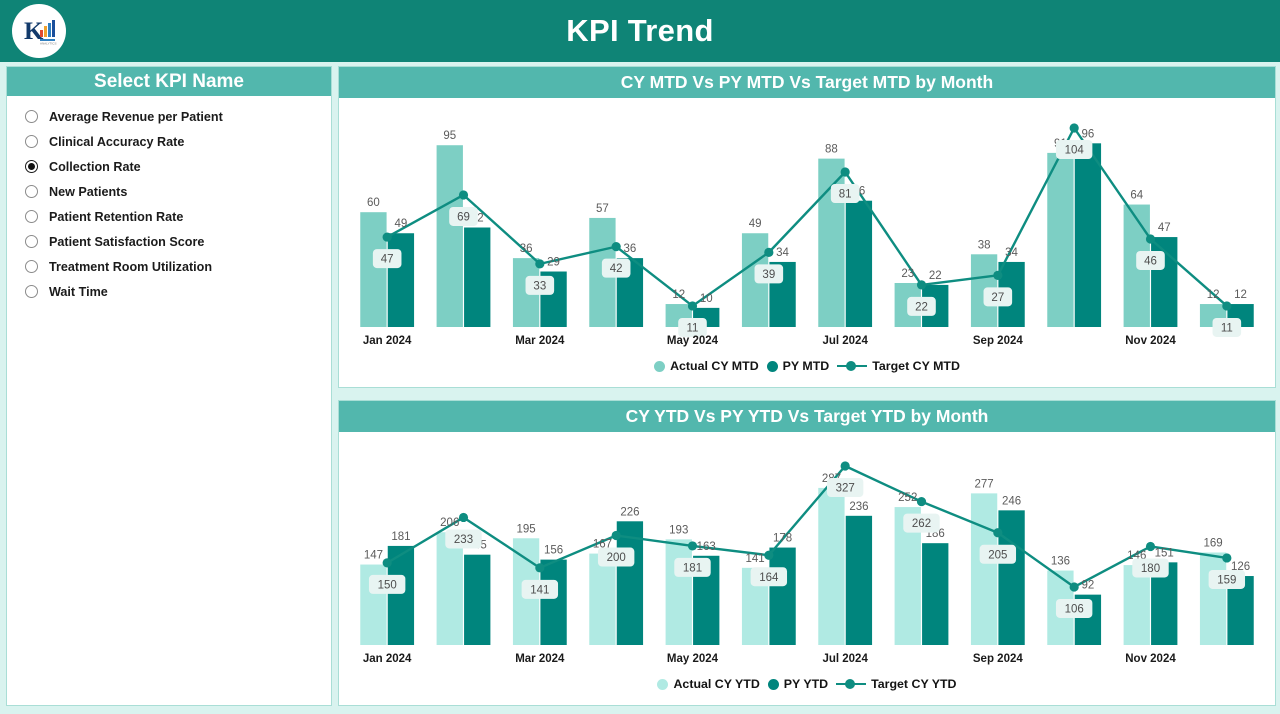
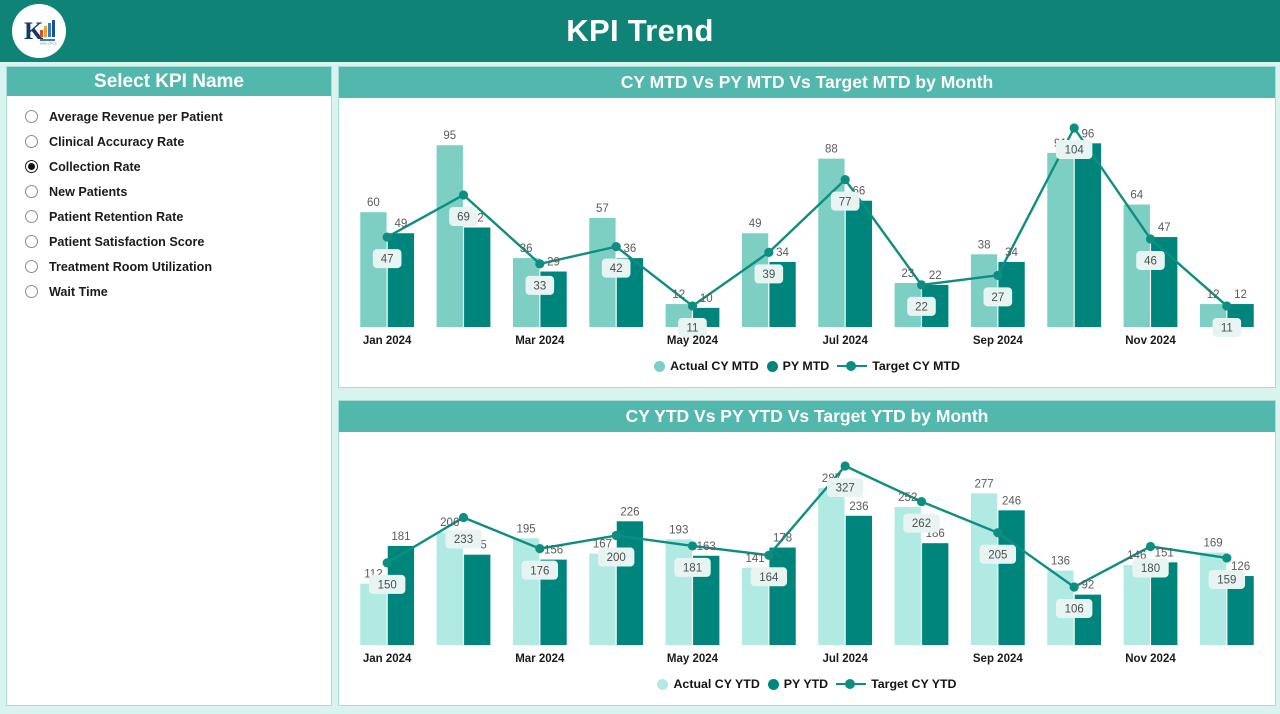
CY MTD Vs PY MTD Vs Target MTD by Month/Target CY MTD/Jul 2024: 81 -> 77
CY YTD Vs PY YTD Vs Target YTD by Month/Actual CY YTD/Jan 2024: 147 -> 112
CY YTD Vs PY YTD Vs Target YTD by Month/Target CY YTD/Mar 2024: 141 -> 176
